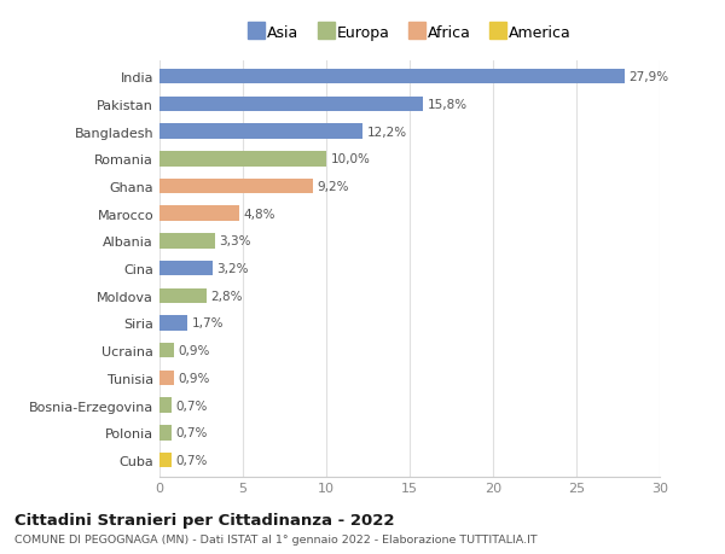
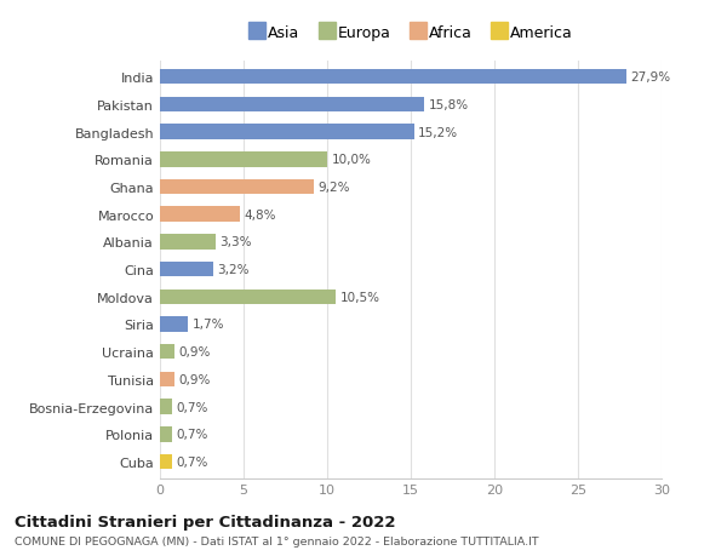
Bangladesh: 12,2% -> 15,2%
Moldova: 2,8% -> 10,5%
